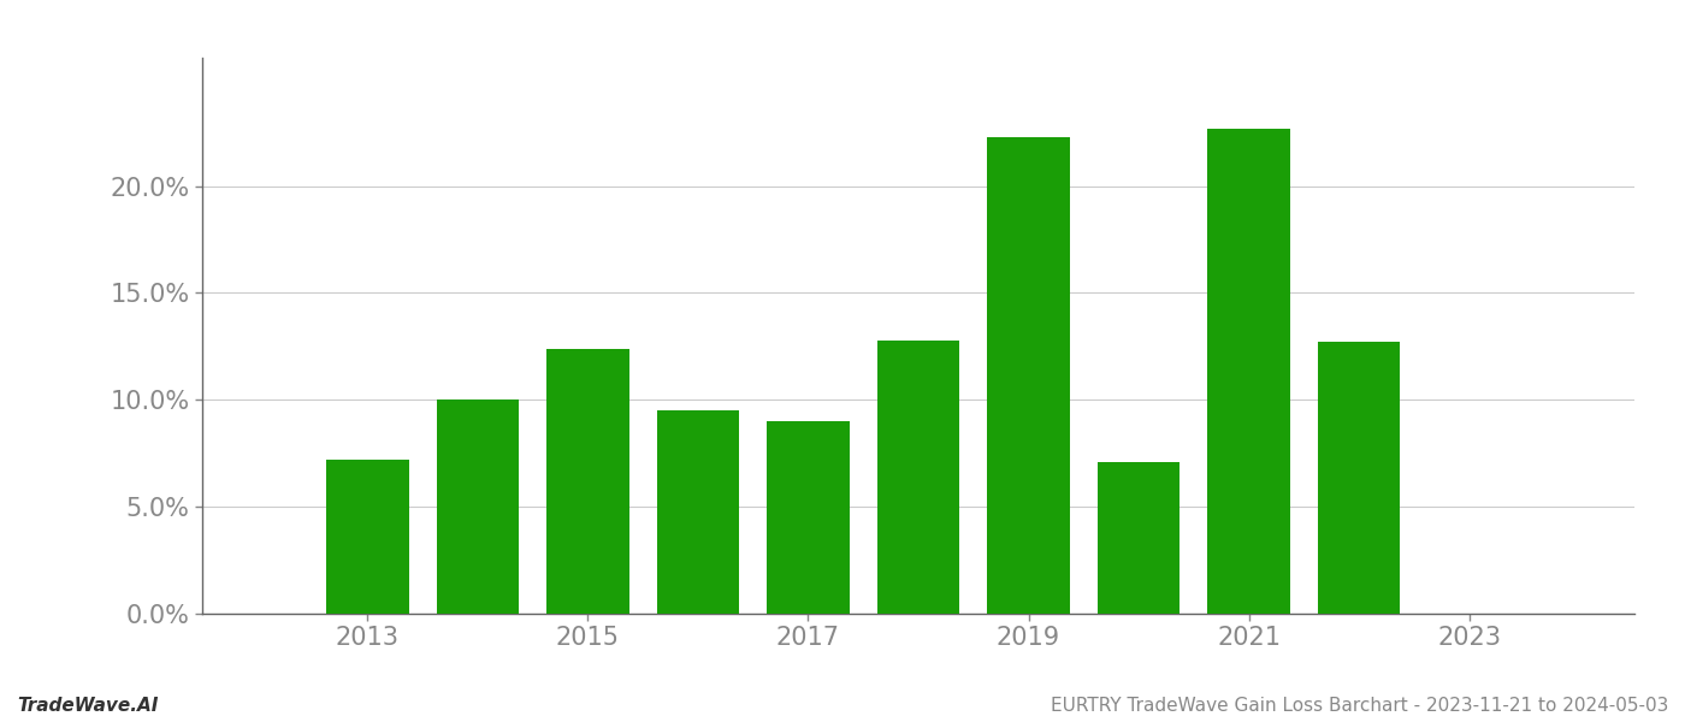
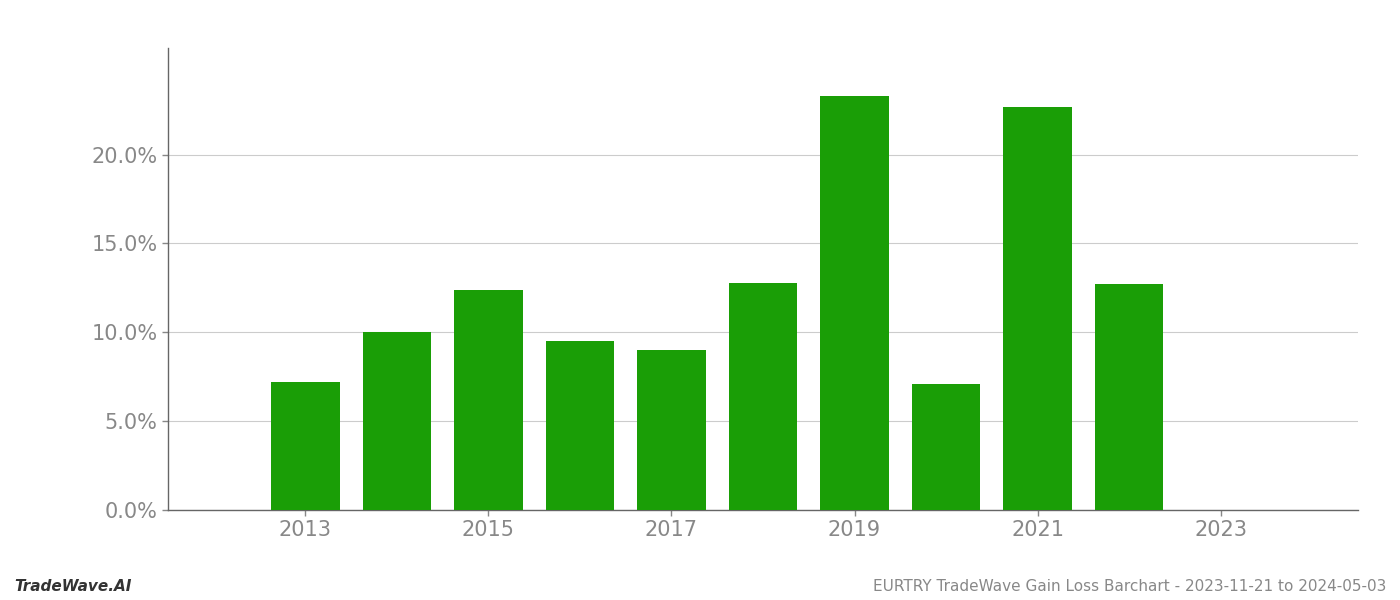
2019: 22.3% -> 23.3%
